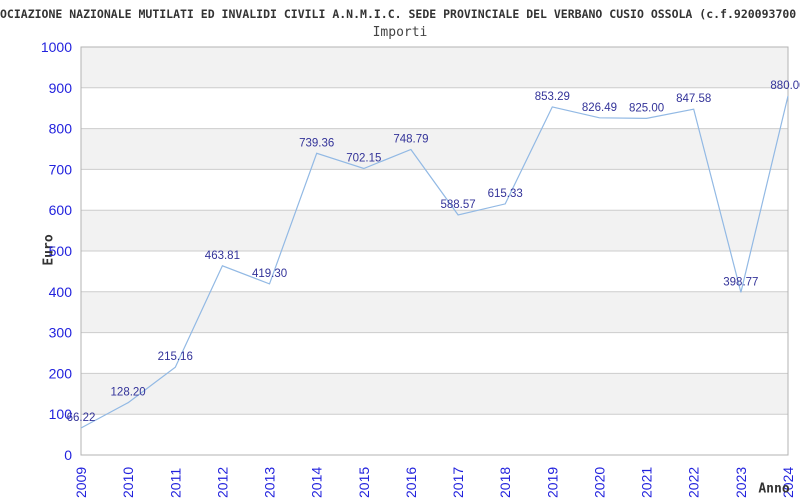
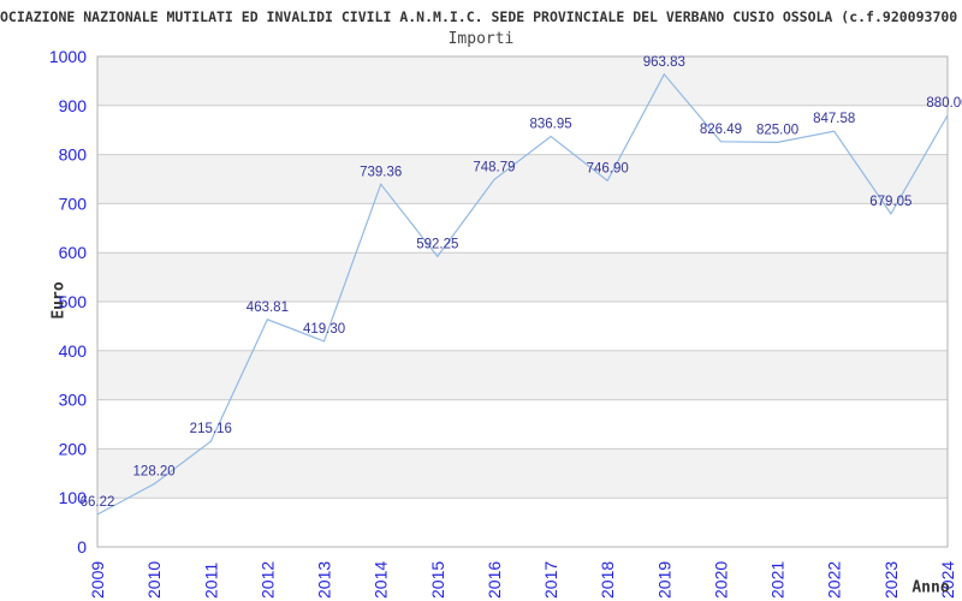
2015: 702.15 -> 592.25
2017: 588.57 -> 836.95
2018: 615.33 -> 746.90
2019: 853.29 -> 963.83
2023: 398.77 -> 679.05
